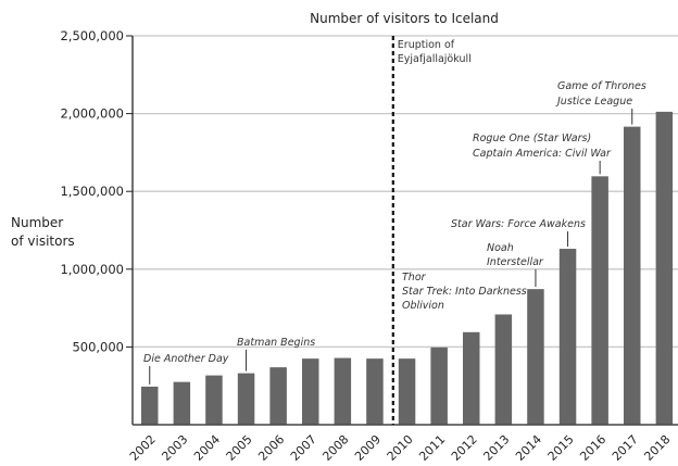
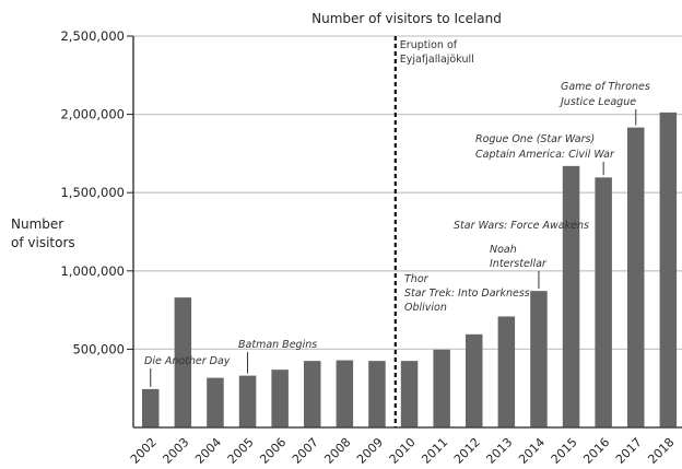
2003: 280000 -> 830000
2015: 1130000 -> 1670000
